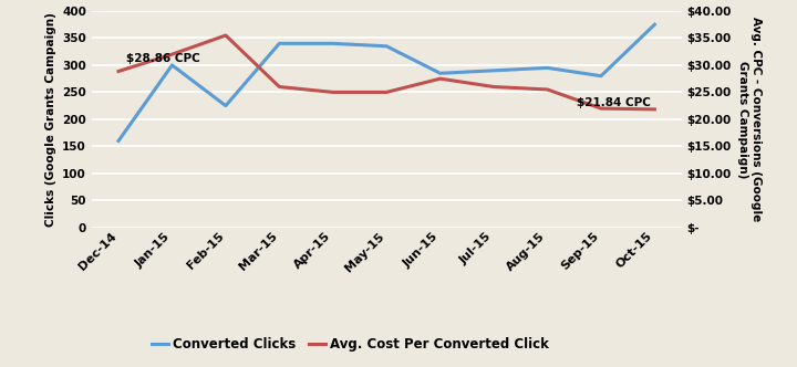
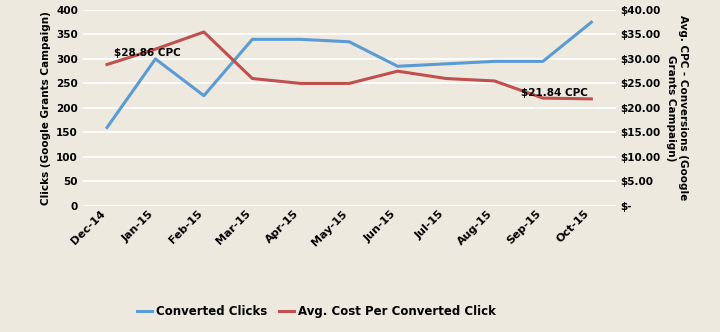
Converted Clicks/Sep-15: 280 -> 295
